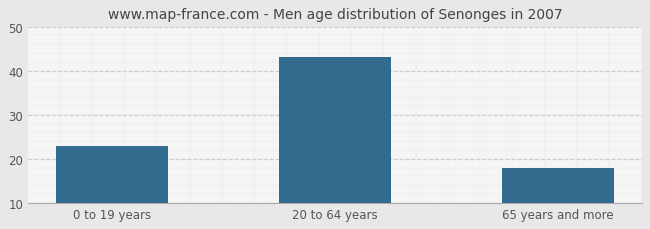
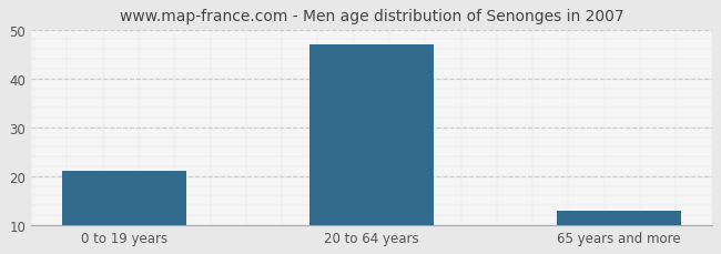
0 to 19 years: 23 -> 21
20 to 64 years: 43 -> 47
65 years and more: 18 -> 13
